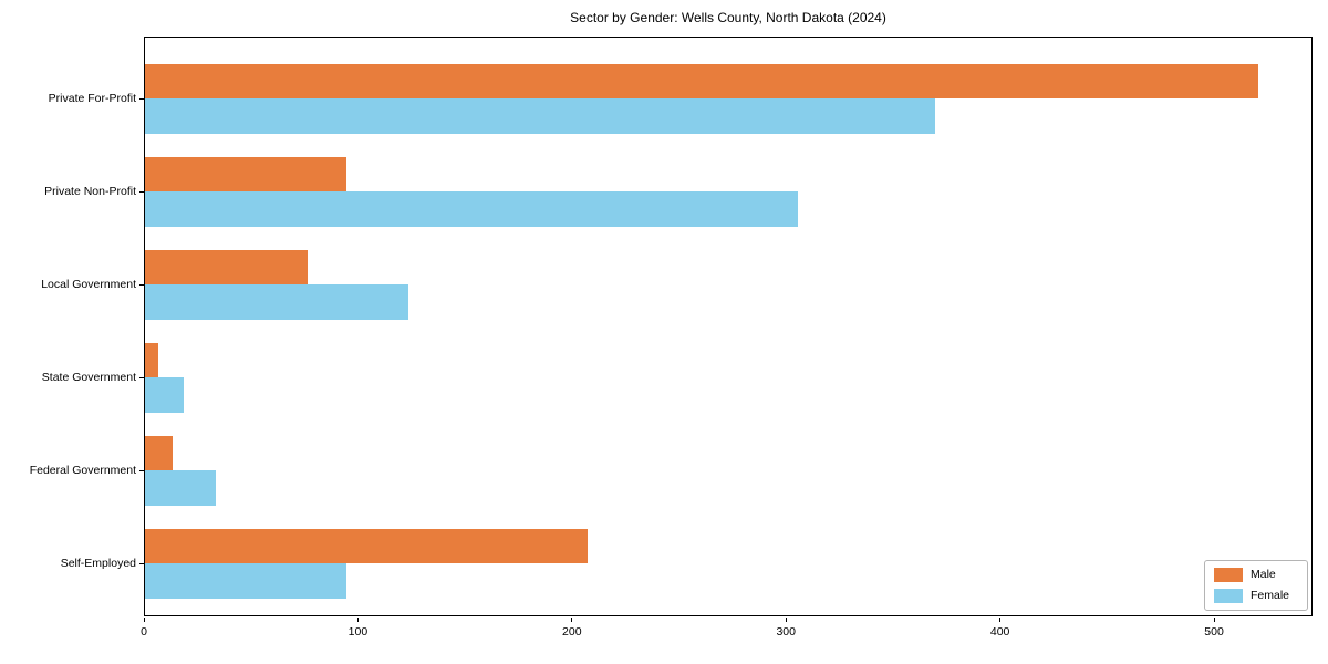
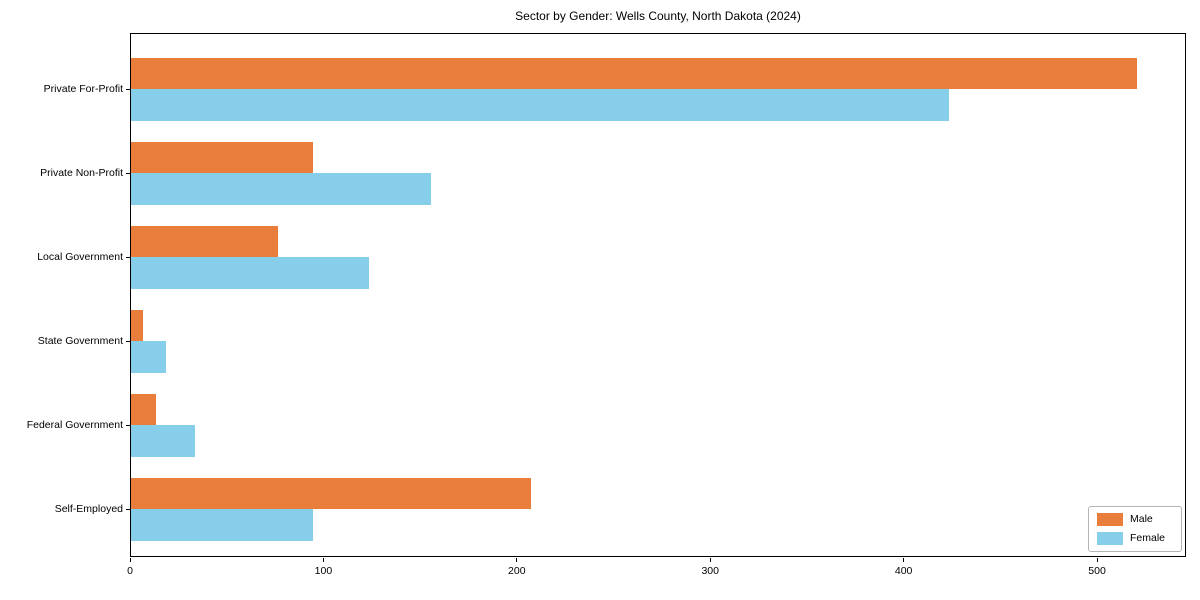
Female/Private For-Profit: 369 -> 423
Female/Private Non-Profit: 305 -> 155
